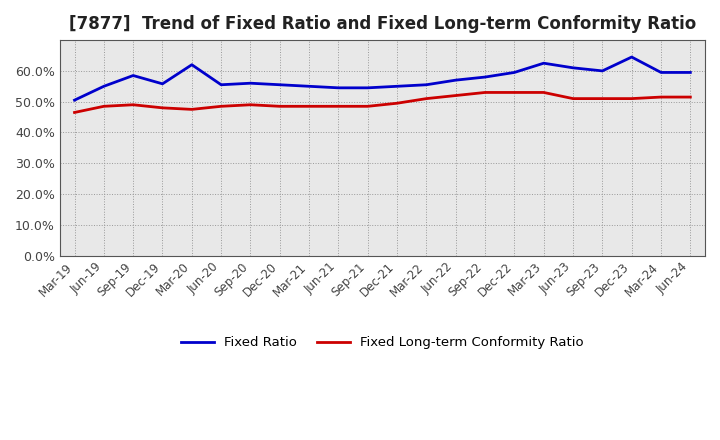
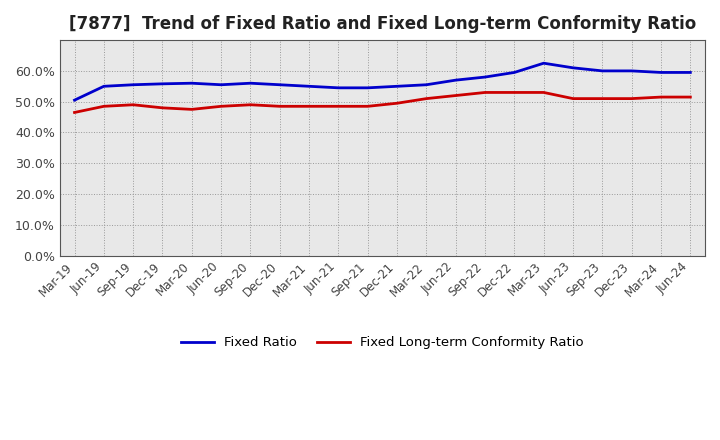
Fixed Ratio/Sep-19: 58.5% -> 55.5%
Fixed Ratio/Mar-20: 62.0% -> 56.0%
Fixed Ratio/Dec-23: 64.5% -> 60.0%
